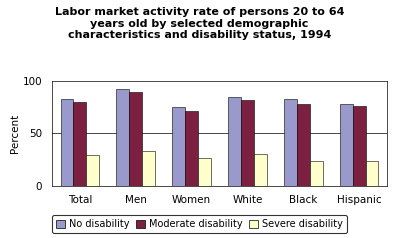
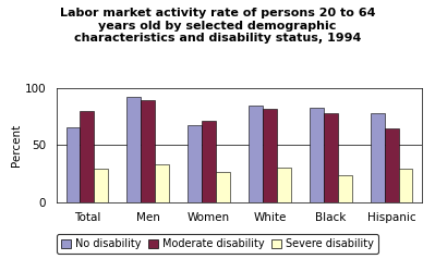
No disability/Total: 83 -> 66
No disability/Women: 75 -> 67
Moderate disability/Hispanic: 76 -> 65
Severe disability/Hispanic: 24 -> 29
